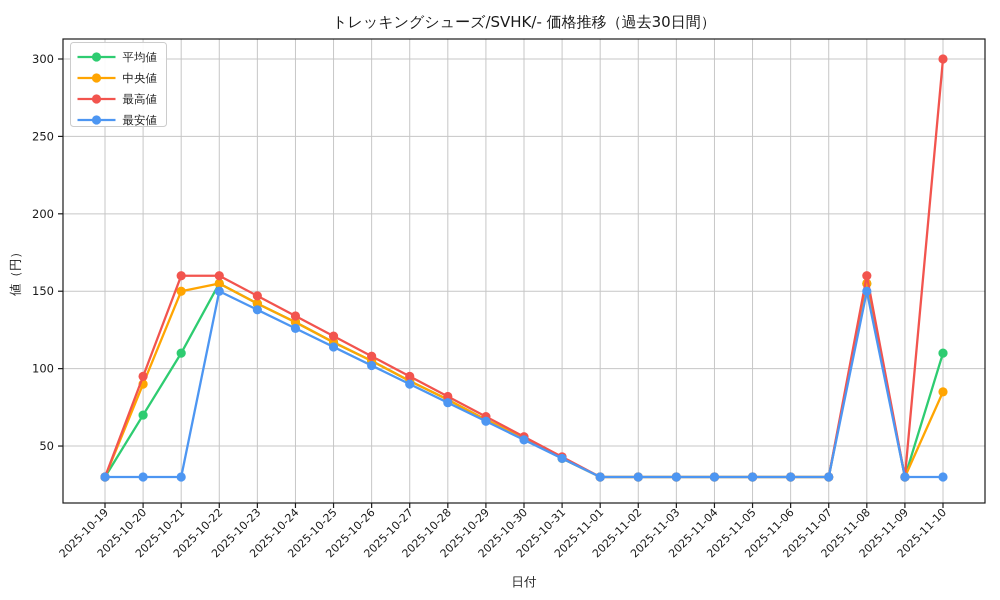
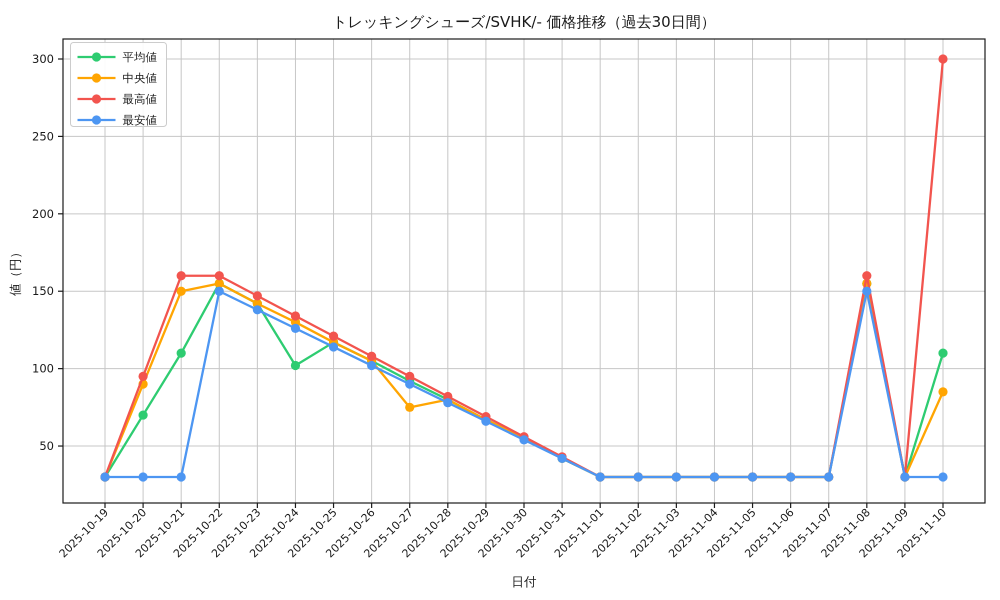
平均値/2025-10-24: 130 -> 102
中央値/2025-10-27: 92 -> 75
